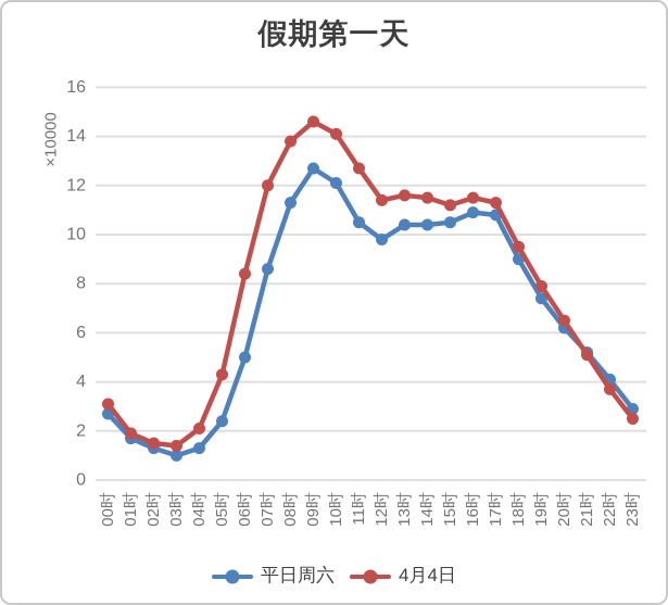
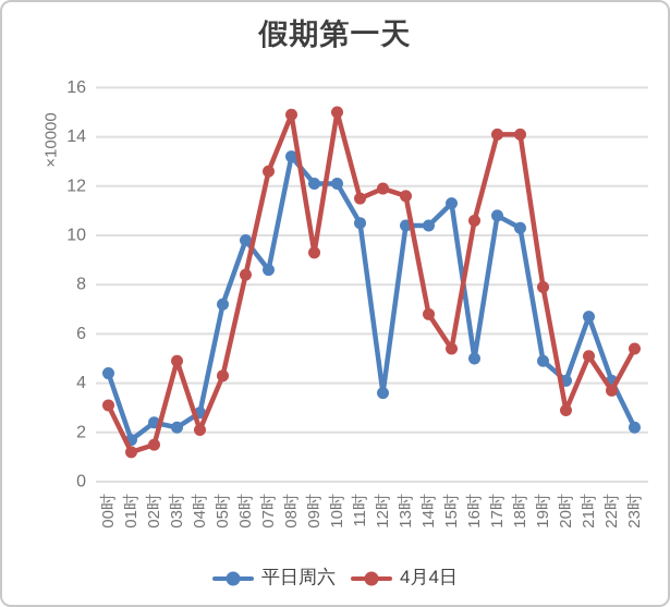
平日周六/00时: 2.7 -> 4.4
4月4日/01时: 1.9 -> 1.2
平日周六/02时: 1.3 -> 2.4
平日周六/03时: 1.0 -> 2.2
4月4日/03时: 1.4 -> 4.9
平日周六/04时: 1.3 -> 2.8
平日周六/05时: 2.4 -> 7.2
平日周六/06时: 5.0 -> 9.8
4月4日/07时: 12.0 -> 12.6
平日周六/08时: 11.3 -> 13.2
4月4日/08时: 13.8 -> 14.9
平日周六/09时: 12.7 -> 12.1
4月4日/09时: 14.6 -> 9.3
4月4日/10时: 14.1 -> 15.0
4月4日/11时: 12.7 -> 11.5
平日周六/12时: 9.8 -> 3.6
4月4日/12时: 11.4 -> 11.9
4月4日/14时: 11.5 -> 6.8
平日周六/15时: 10.5 -> 11.3
4月4日/15时: 11.2 -> 5.4
平日周六/16时: 10.9 -> 5.0
4月4日/16时: 11.5 -> 10.6
4月4日/17时: 11.3 -> 14.1
平日周六/18时: 9.0 -> 10.3
4月4日/18时: 9.5 -> 14.1
平日周六/19时: 7.4 -> 4.9
平日周六/20时: 6.2 -> 4.1
4月4日/20时: 6.5 -> 2.9
平日周六/21时: 5.2 -> 6.7
平日周六/23时: 2.9 -> 2.2
4月4日/23时: 2.5 -> 5.4
